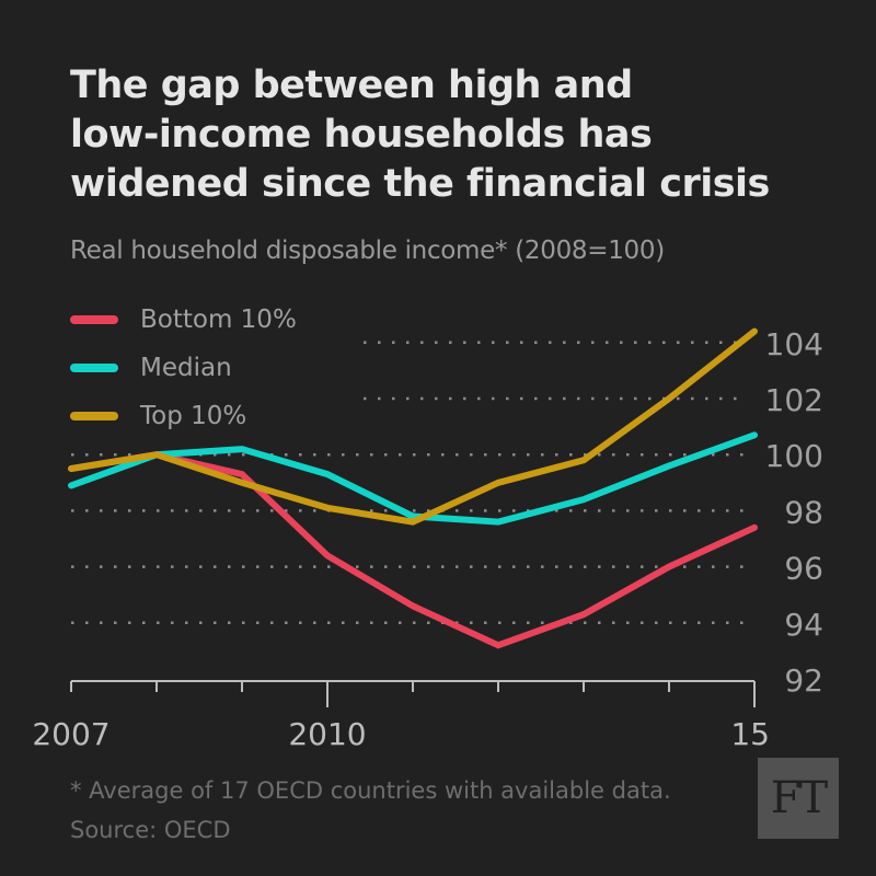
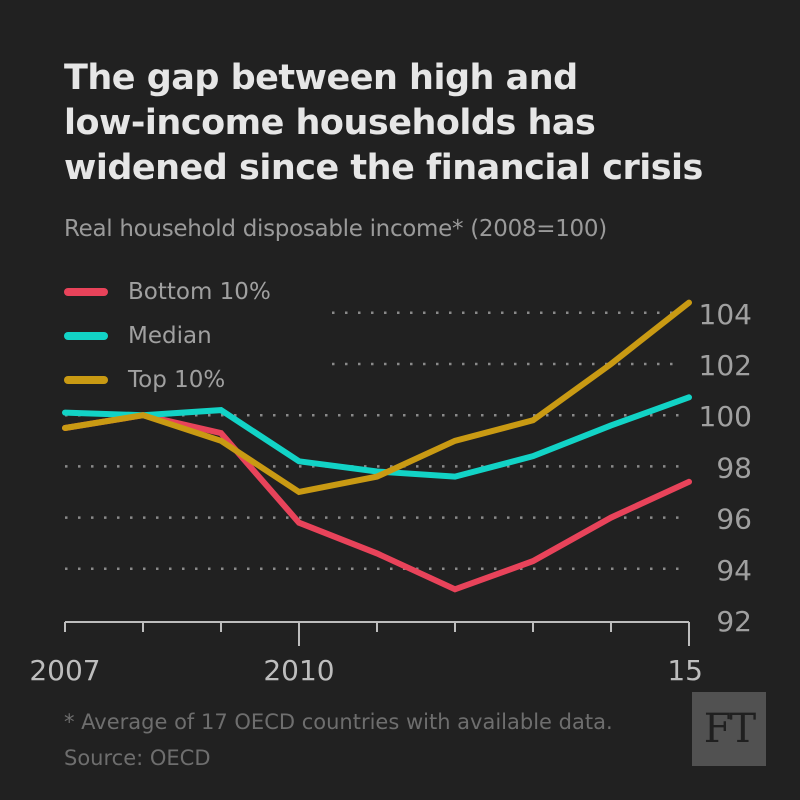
Median/2007: 98.9 -> 100.1
Bottom 10%/2010: 96.4 -> 95.8
Median/2010: 99.3 -> 98.2
Top 10%/2010: 98.1 -> 97.0
